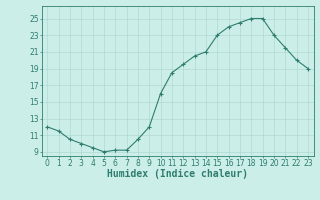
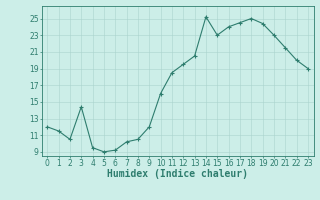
3: 10.0 -> 14.4
7: 9.2 -> 10.2
14: 21.0 -> 25.2
19: 25.0 -> 24.4
